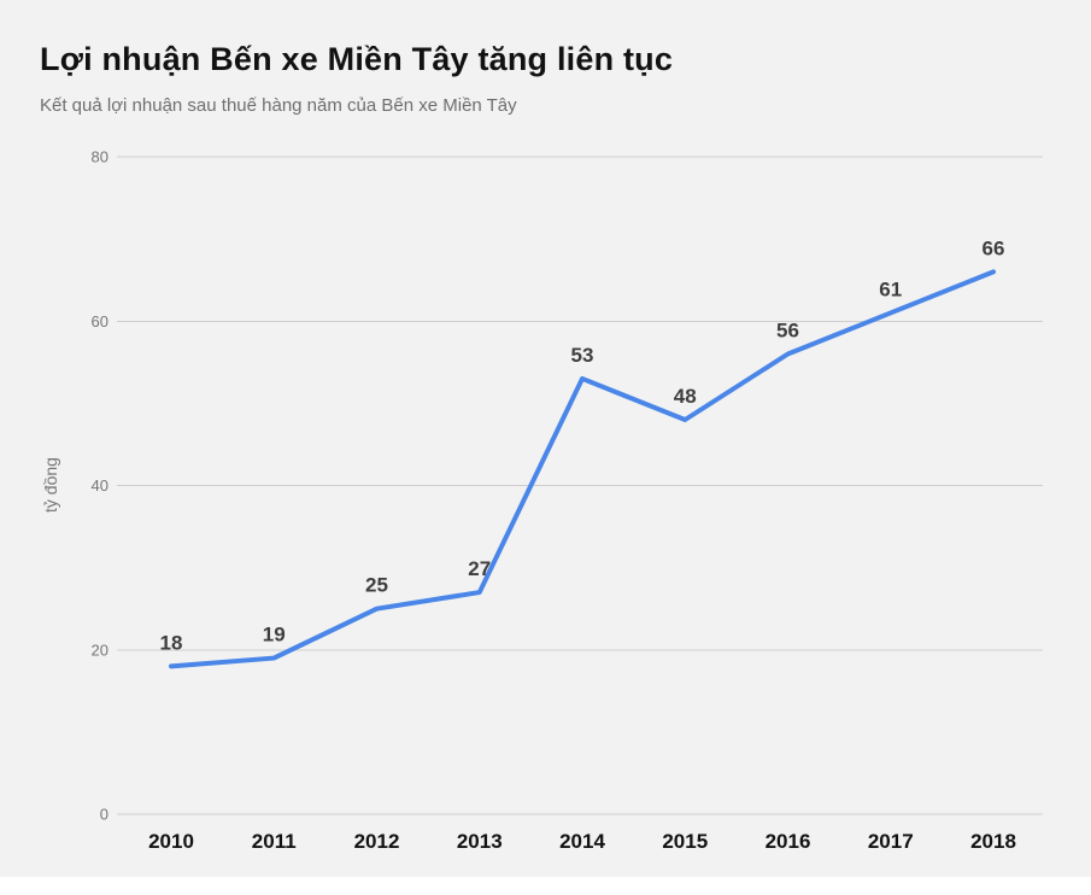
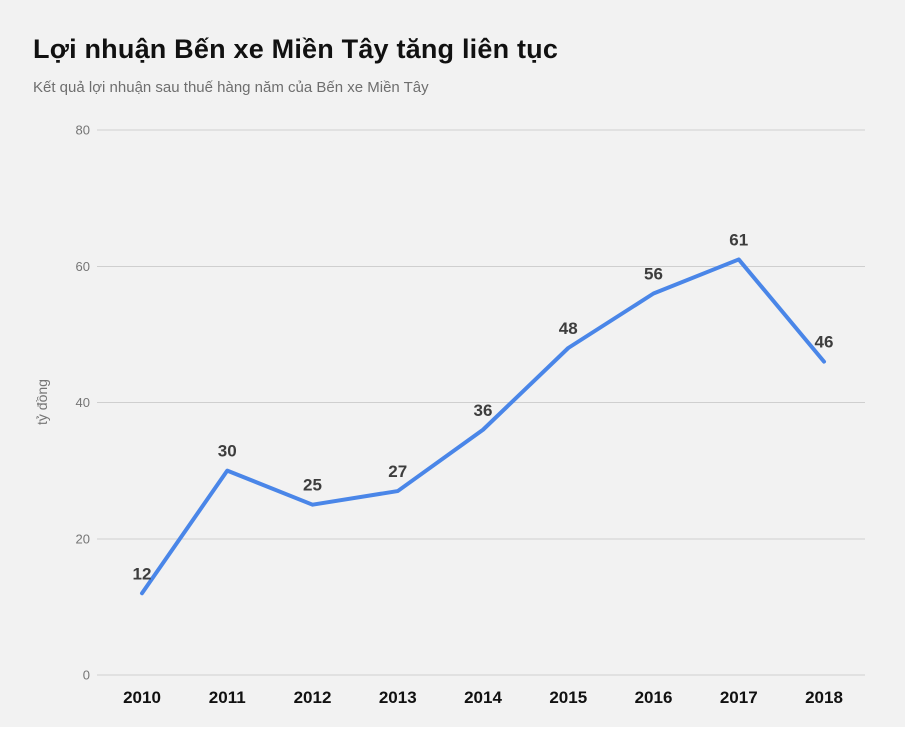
2010: 18 -> 12
2011: 19 -> 30
2014: 53 -> 36
2018: 66 -> 46
